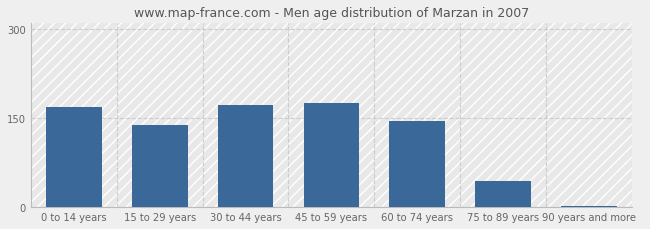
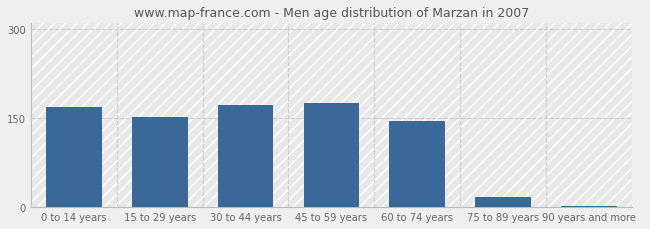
15 to 29 years: 138 -> 152
75 to 89 years: 44 -> 17
